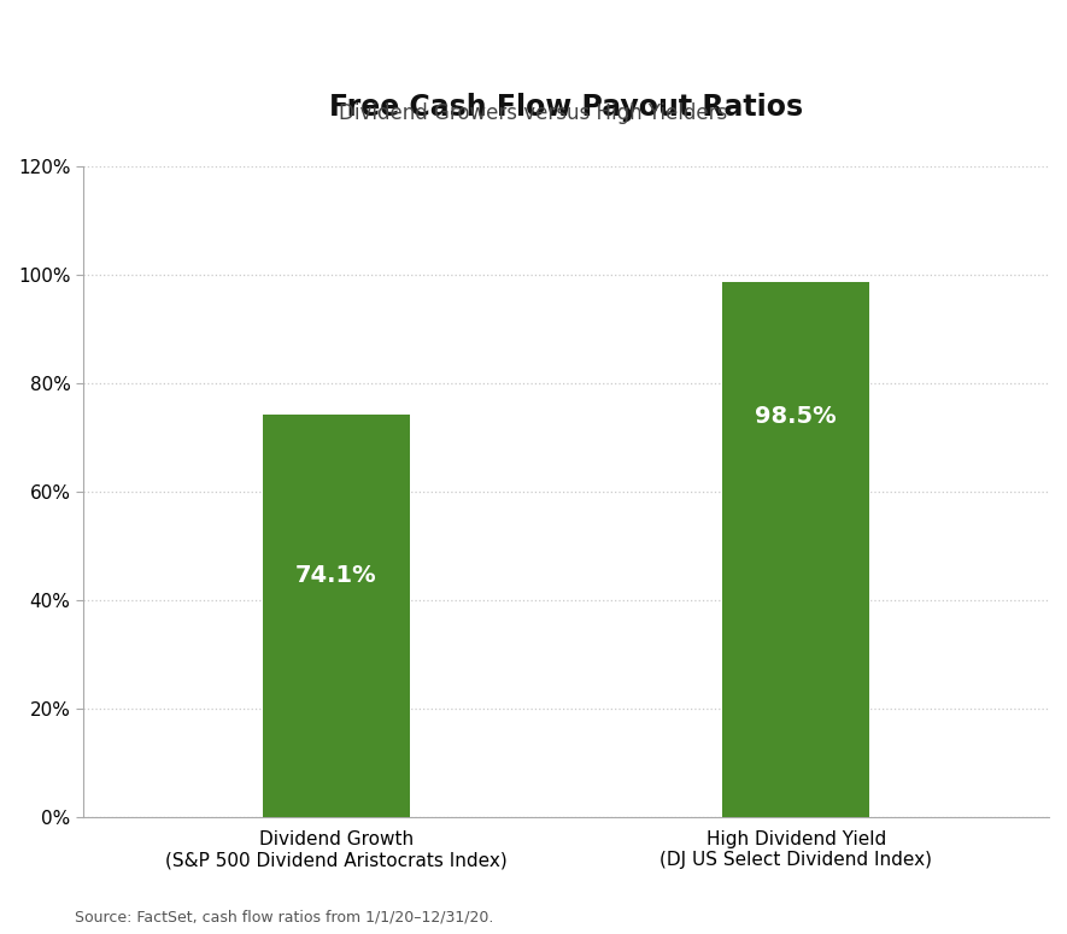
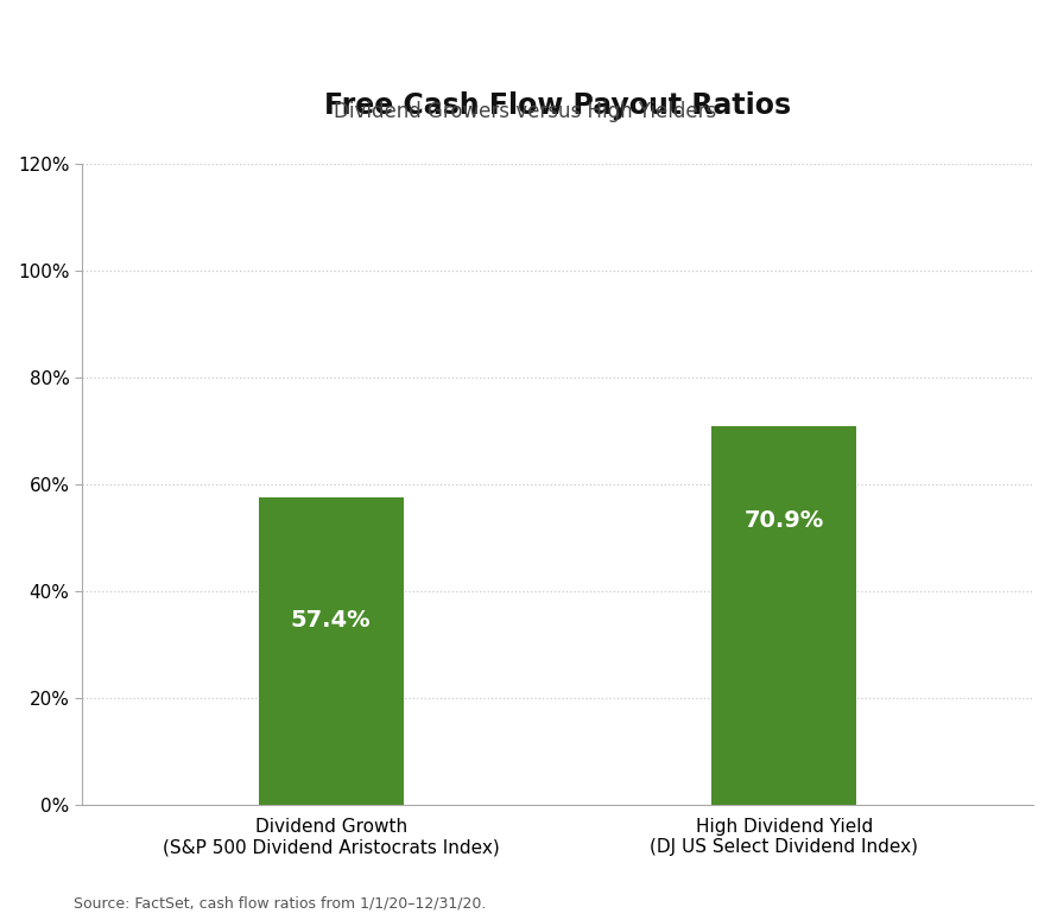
Dividend Growth (S&P 500 Dividend Aristocrats Index): 74.1% -> 57.4%
High Dividend Yield (DJ US Select Dividend Index): 98.5% -> 70.9%
